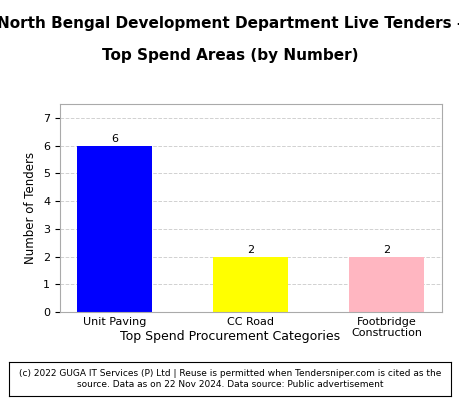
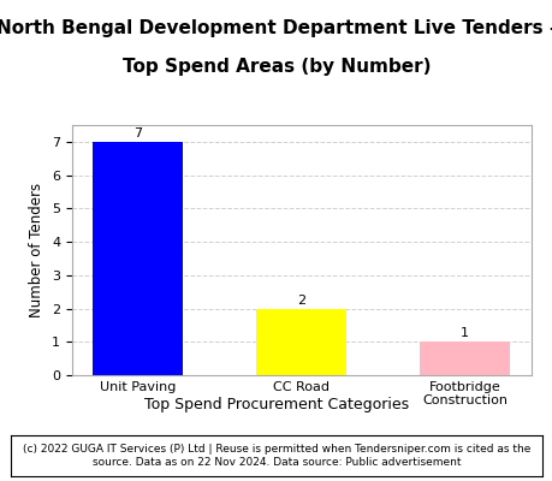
Unit Paving: 6 -> 7
Footbridge Construction: 2 -> 1
